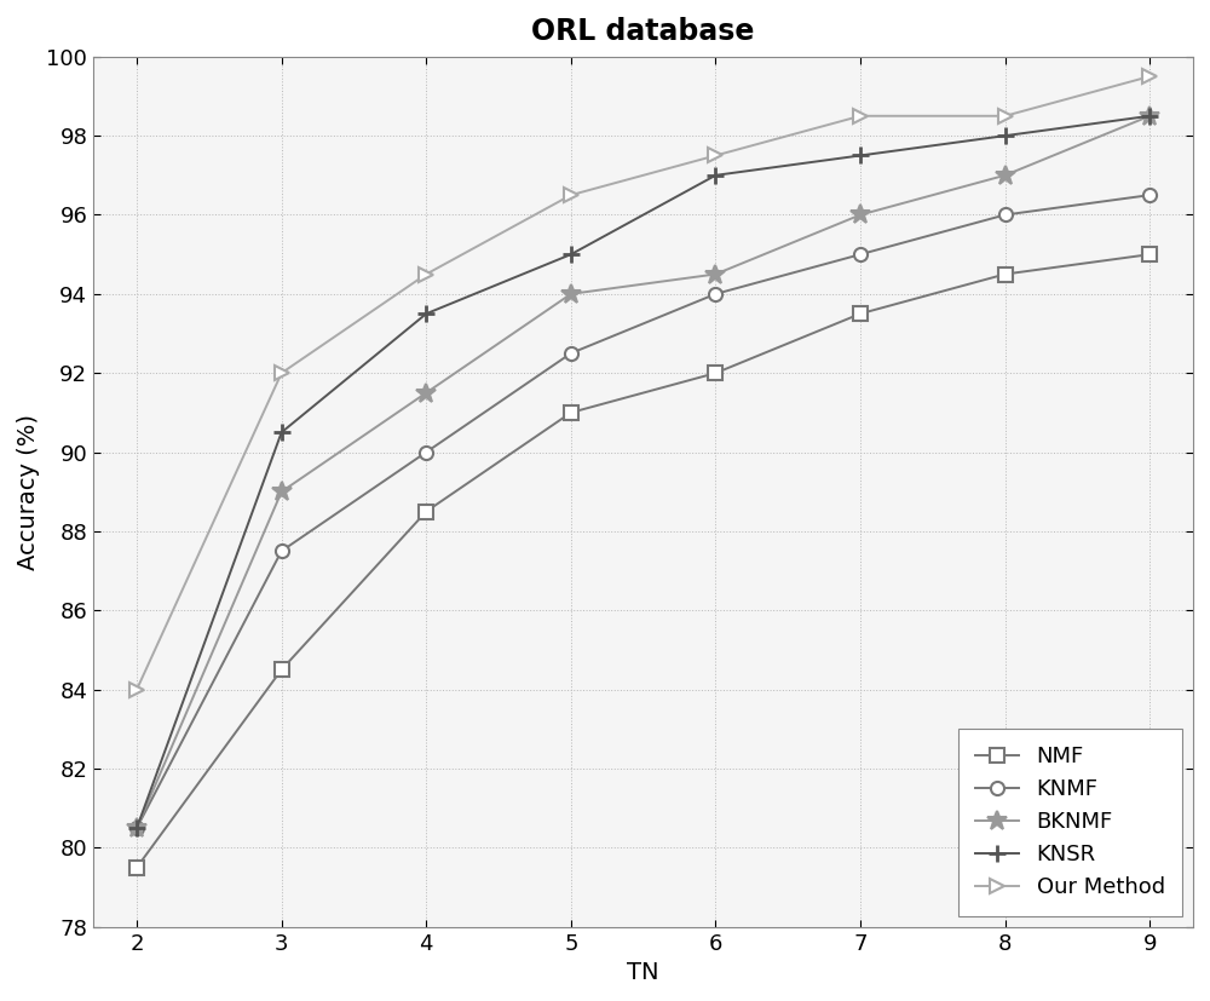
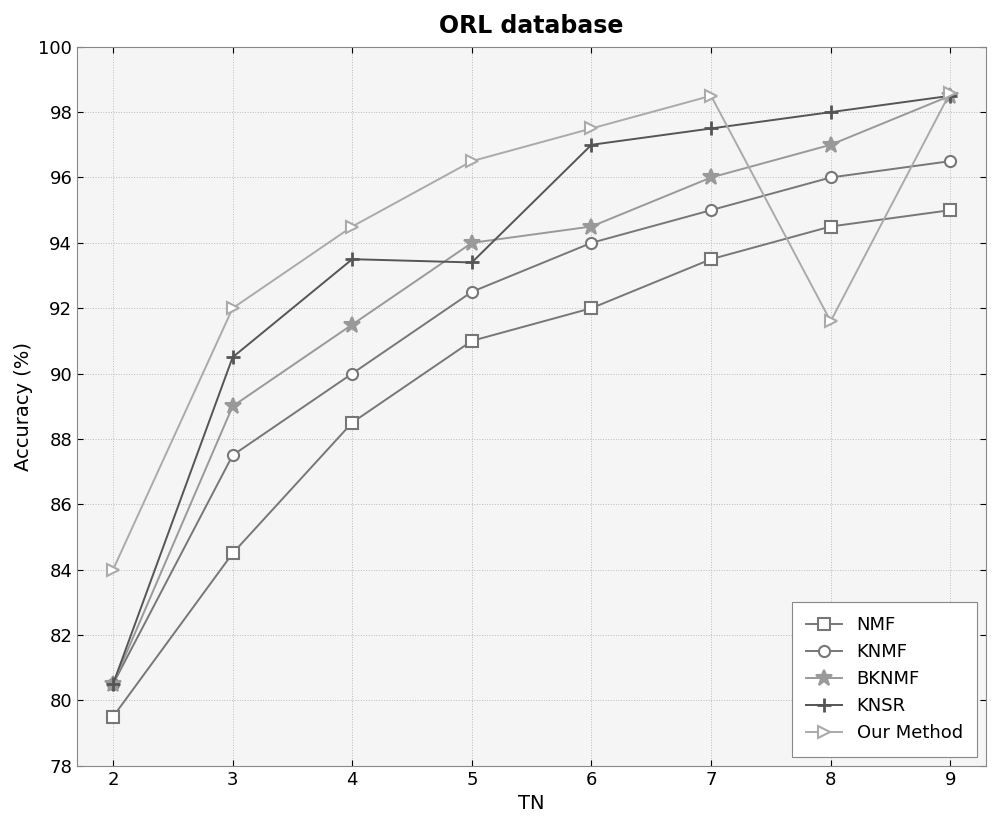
KNSR/5: 95.0 -> 93.4
Our Method/8: 98.5 -> 91.6
Our Method/9: 99.5 -> 98.6
